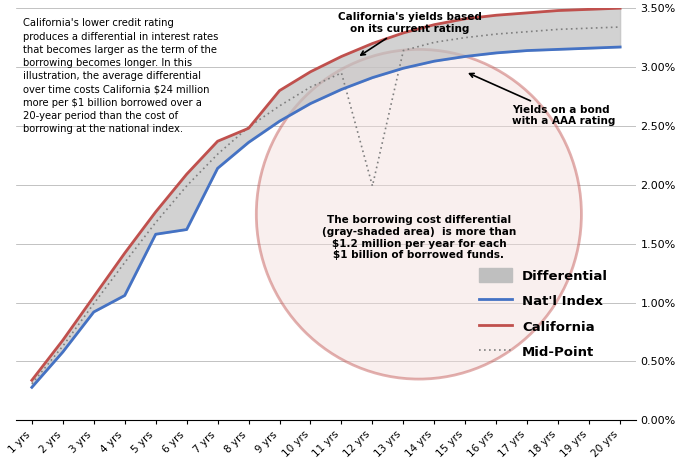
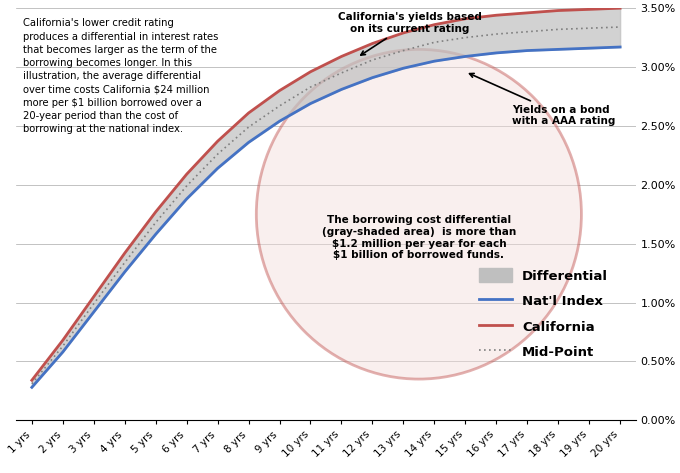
Nat'l Index/4 yrs: 1.06% -> 1.26%
Nat'l Index/6 yrs: 1.62% -> 1.88%
California/8 yrs: 2.48% -> 2.61%
Mid-Point/12 yrs: 1.99% -> 3.06%
